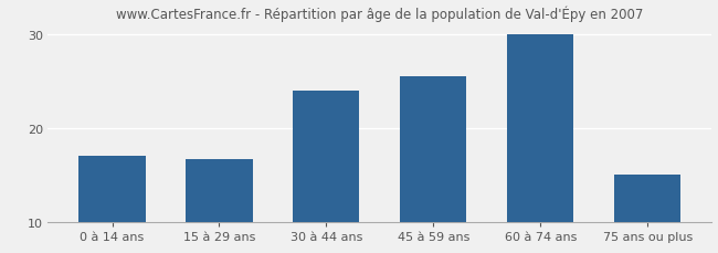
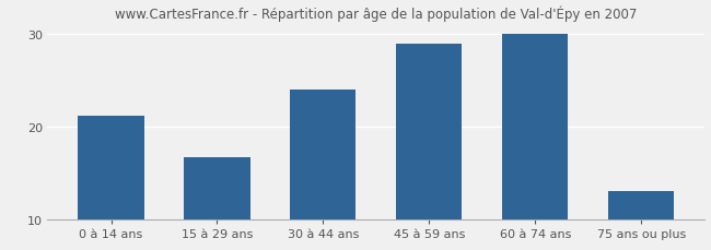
0 à 14 ans: 17.0 -> 21.2
45 à 59 ans: 25.6 -> 29.0
75 ans ou plus: 15.0 -> 13.0
